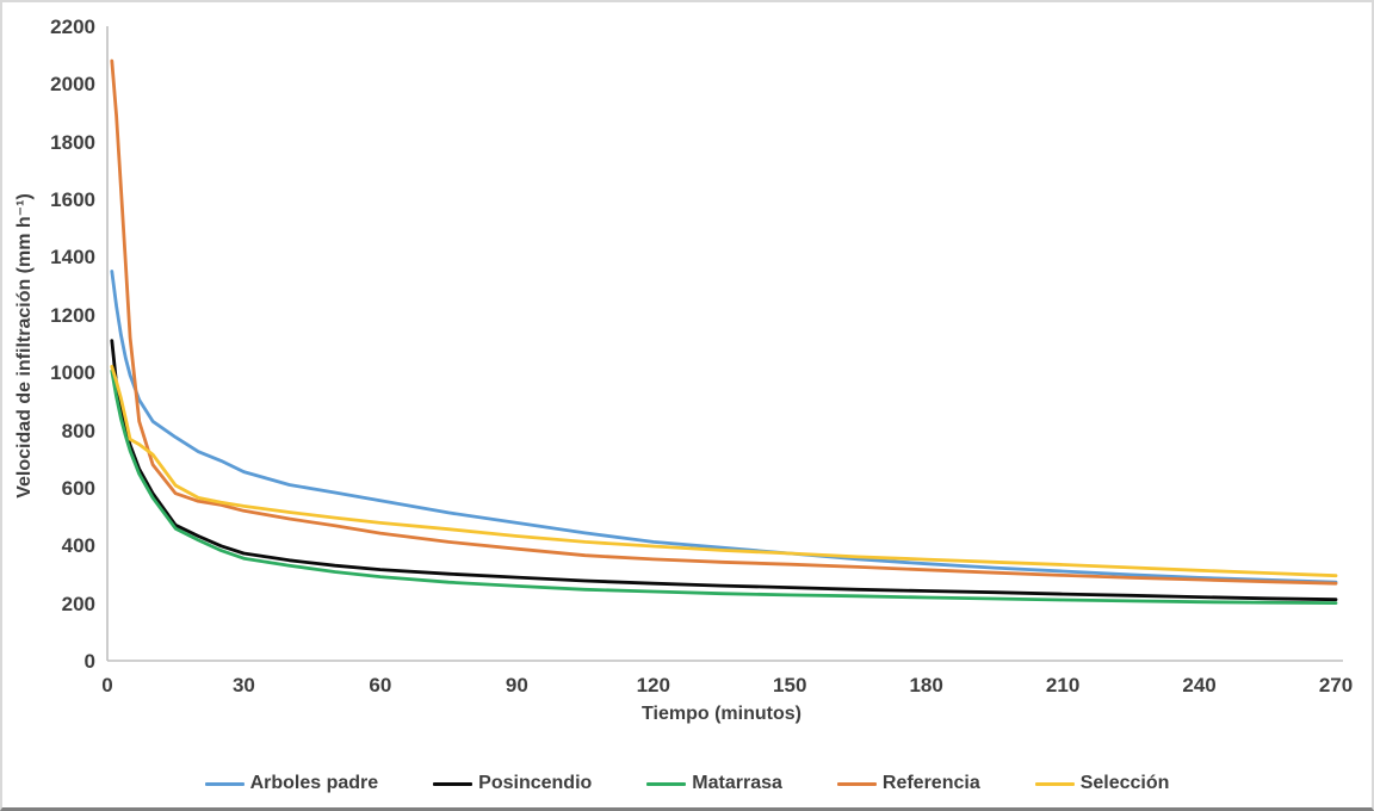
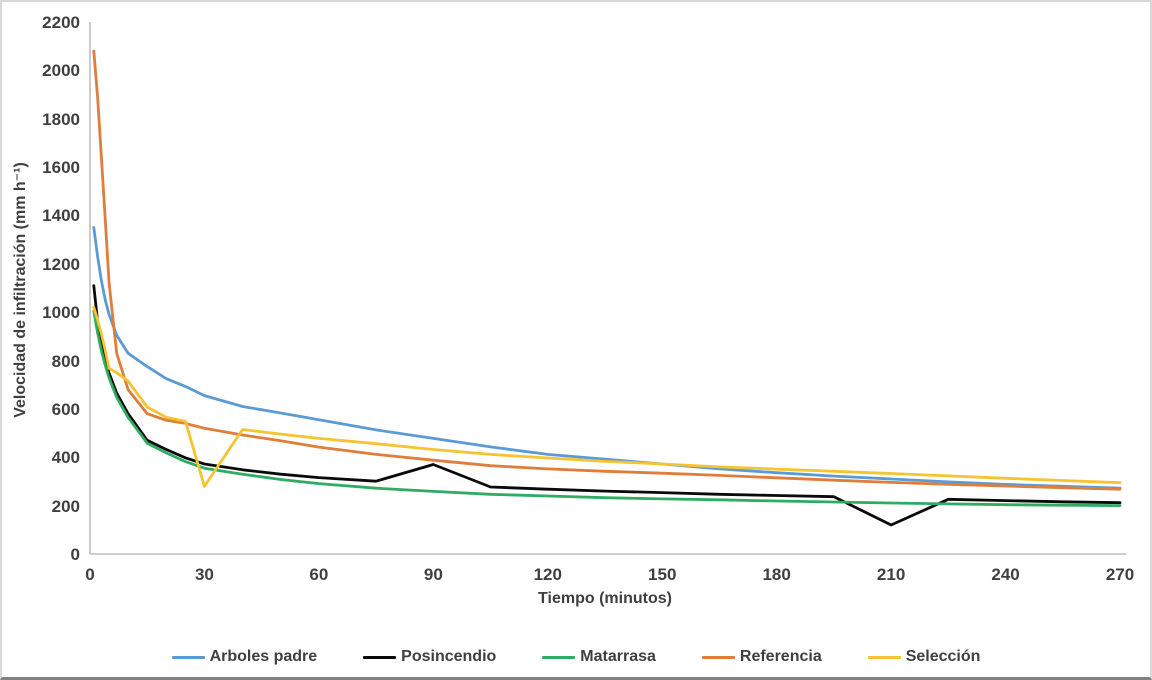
Selección/30: 540 -> 280
Posincendio/90: 290 -> 370
Posincendio/210: 230 -> 120
